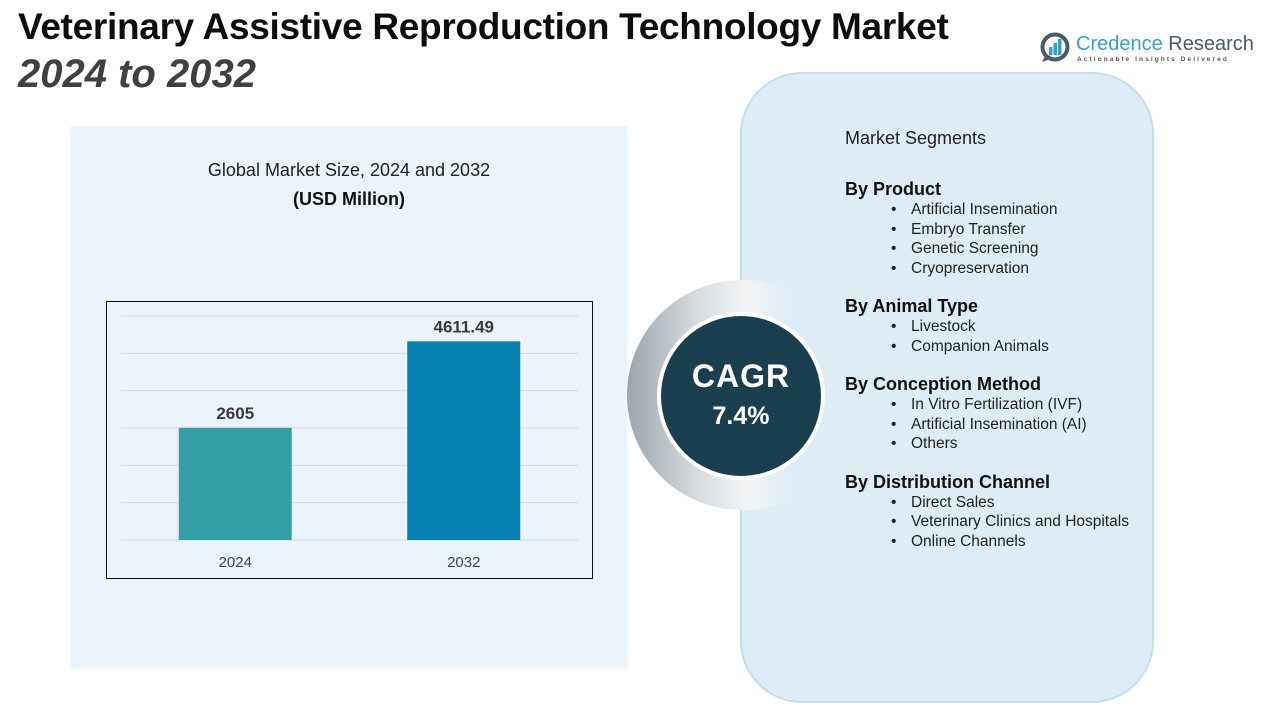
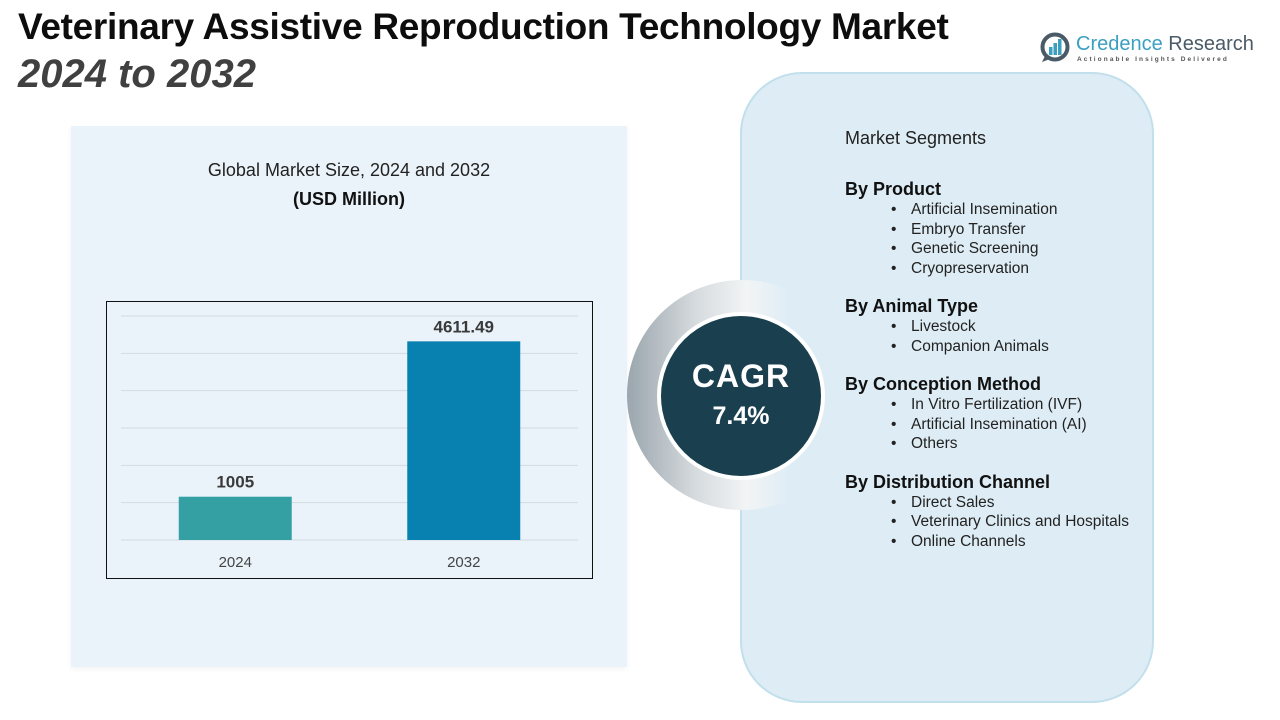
2024: 2605 -> 1005
